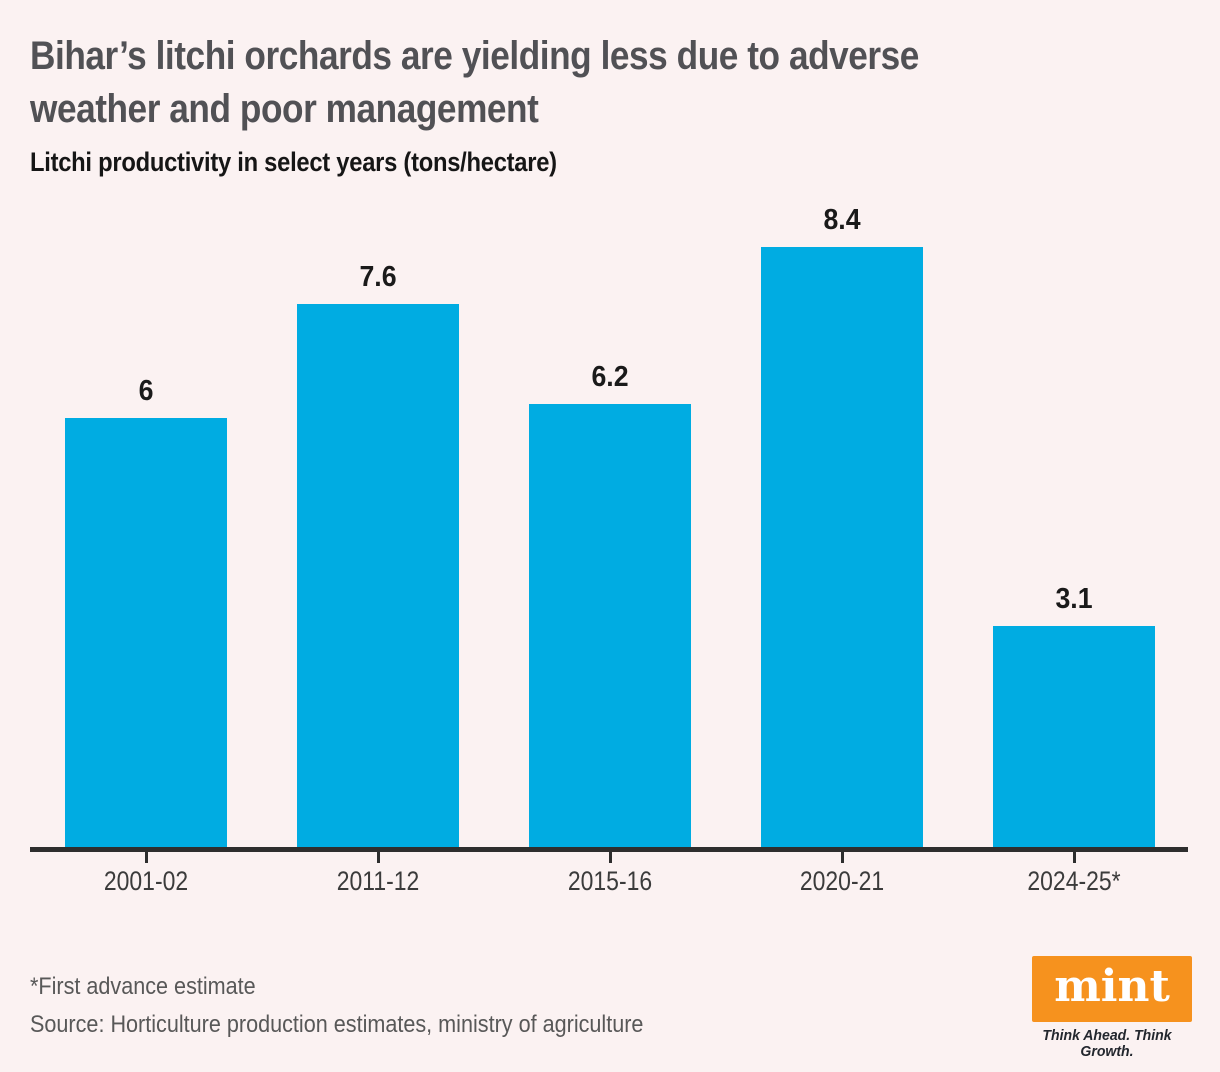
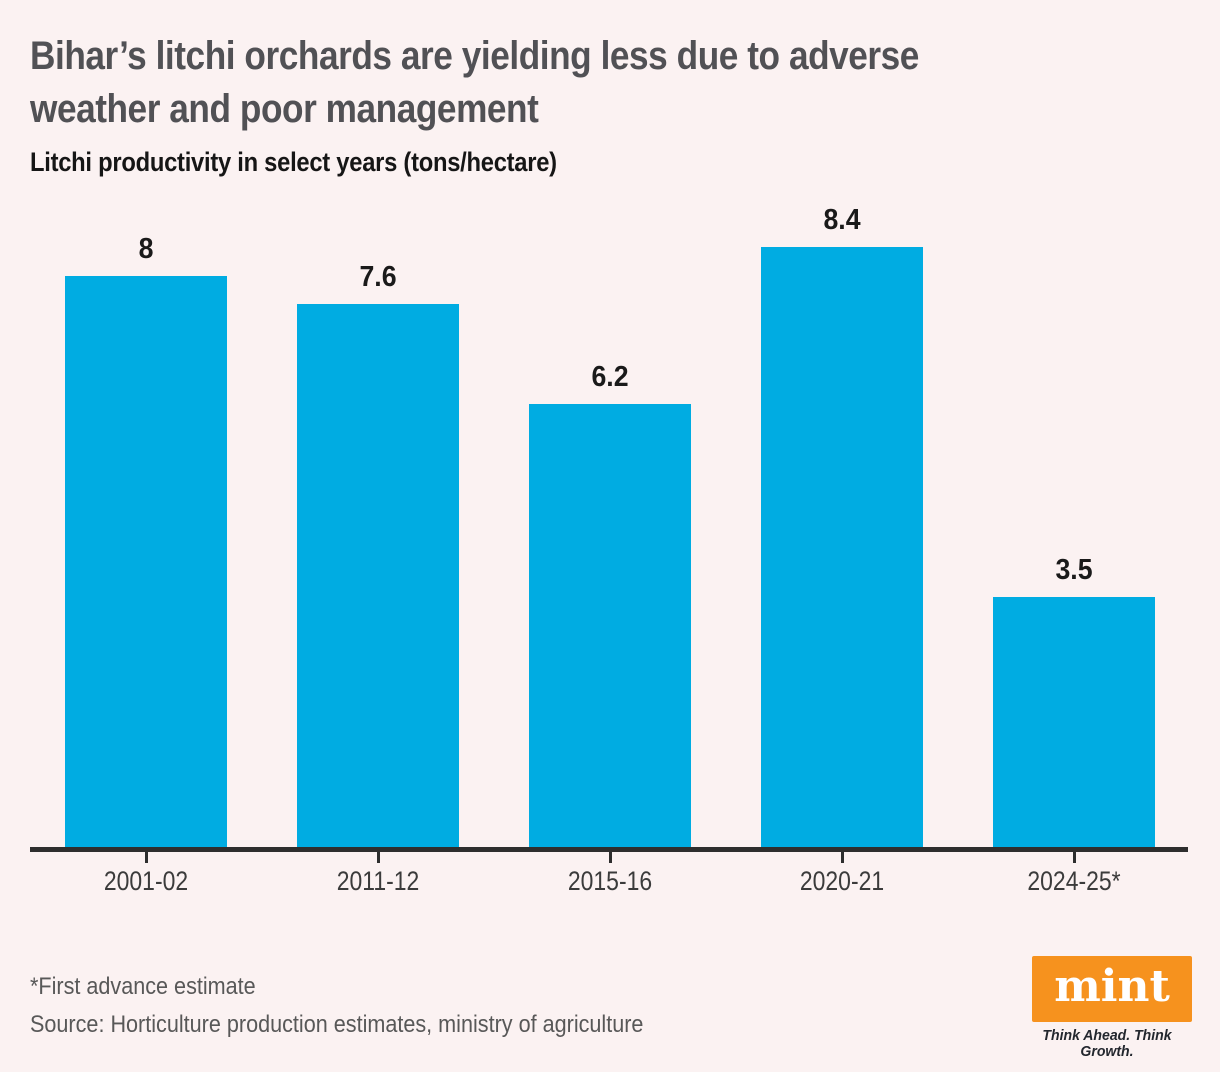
2001-02: 6 -> 8
2024-25*: 3.1 -> 3.5
